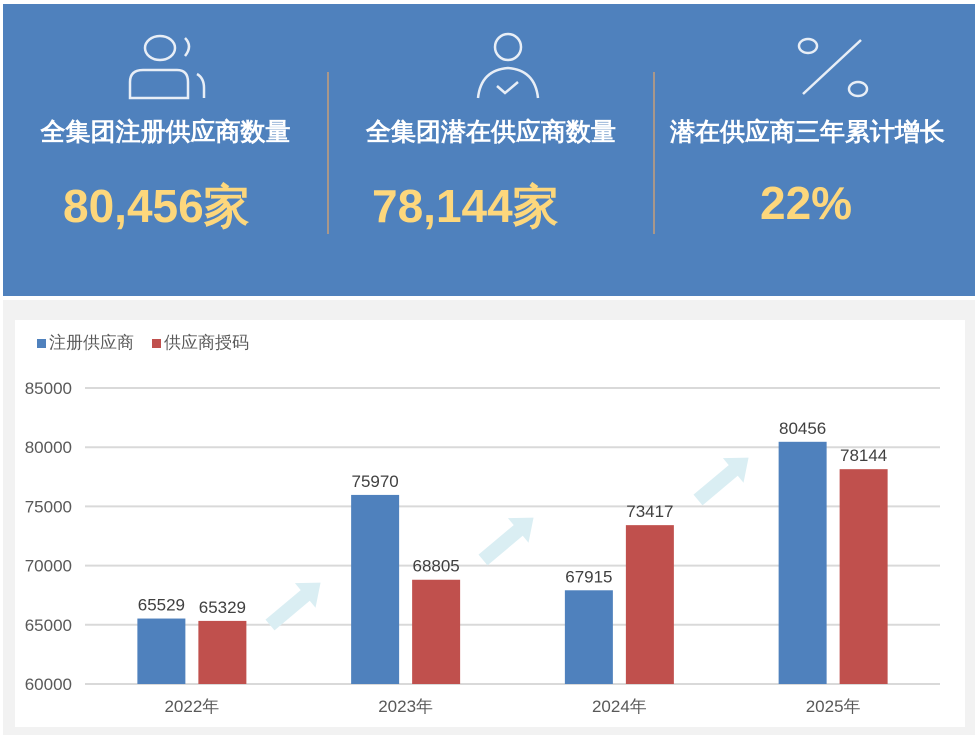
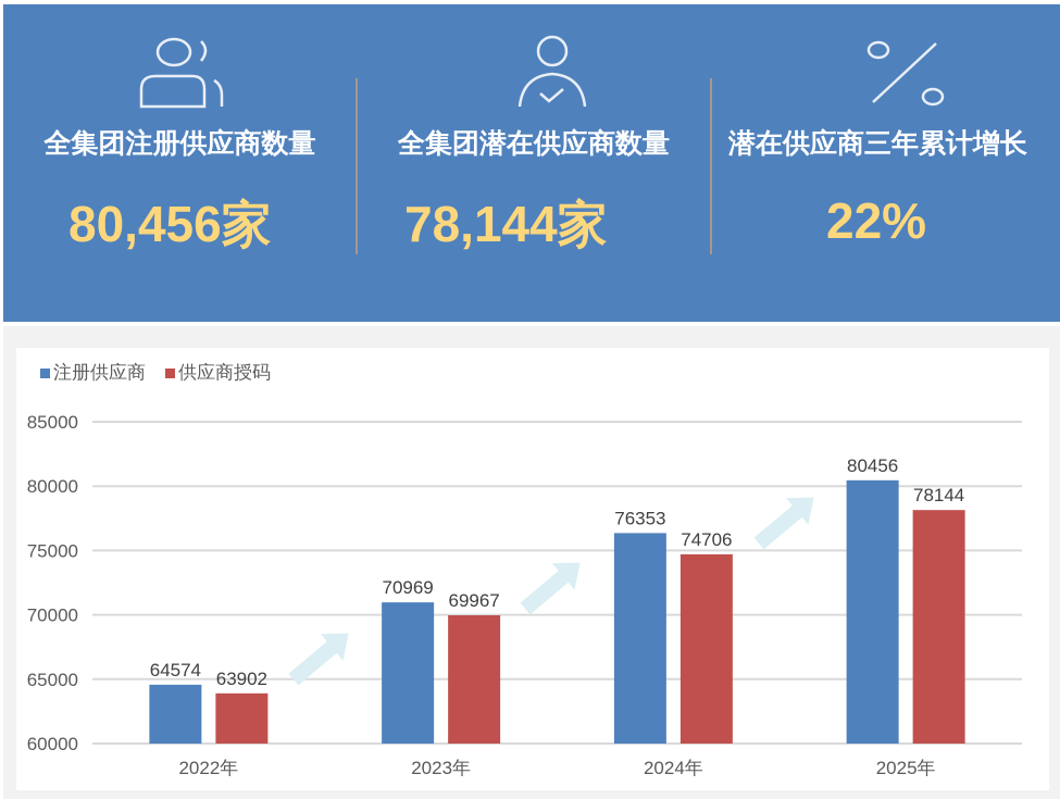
注册供应商/2022年: 65529 -> 64574
供应商授码/2022年: 65329 -> 63902
注册供应商/2023年: 75970 -> 70969
供应商授码/2023年: 68805 -> 69967
注册供应商/2024年: 67915 -> 76353
供应商授码/2024年: 73417 -> 74706
